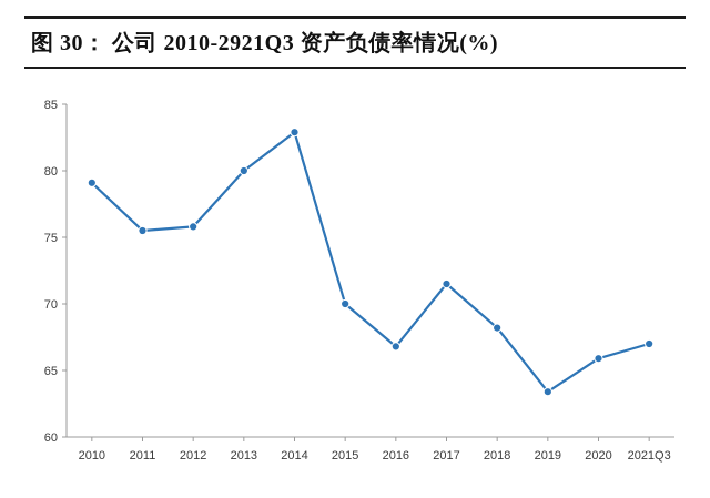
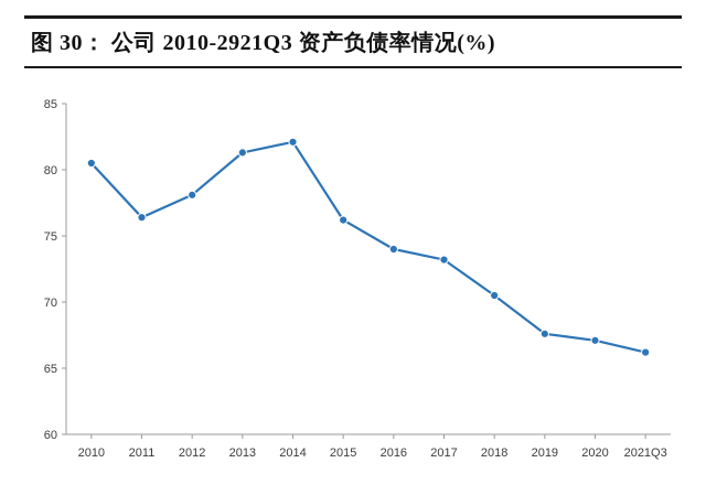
2010: 79.1 -> 80.5
2011: 75.5 -> 76.4
2012: 75.8 -> 78.1
2013: 80.0 -> 81.3
2014: 82.9 -> 82.1
2015: 70.0 -> 76.2
2016: 66.8 -> 74.0
2017: 71.5 -> 73.2
2018: 68.2 -> 70.5
2019: 63.4 -> 67.6
2020: 65.9 -> 67.1
2021Q3: 67.0 -> 66.2
